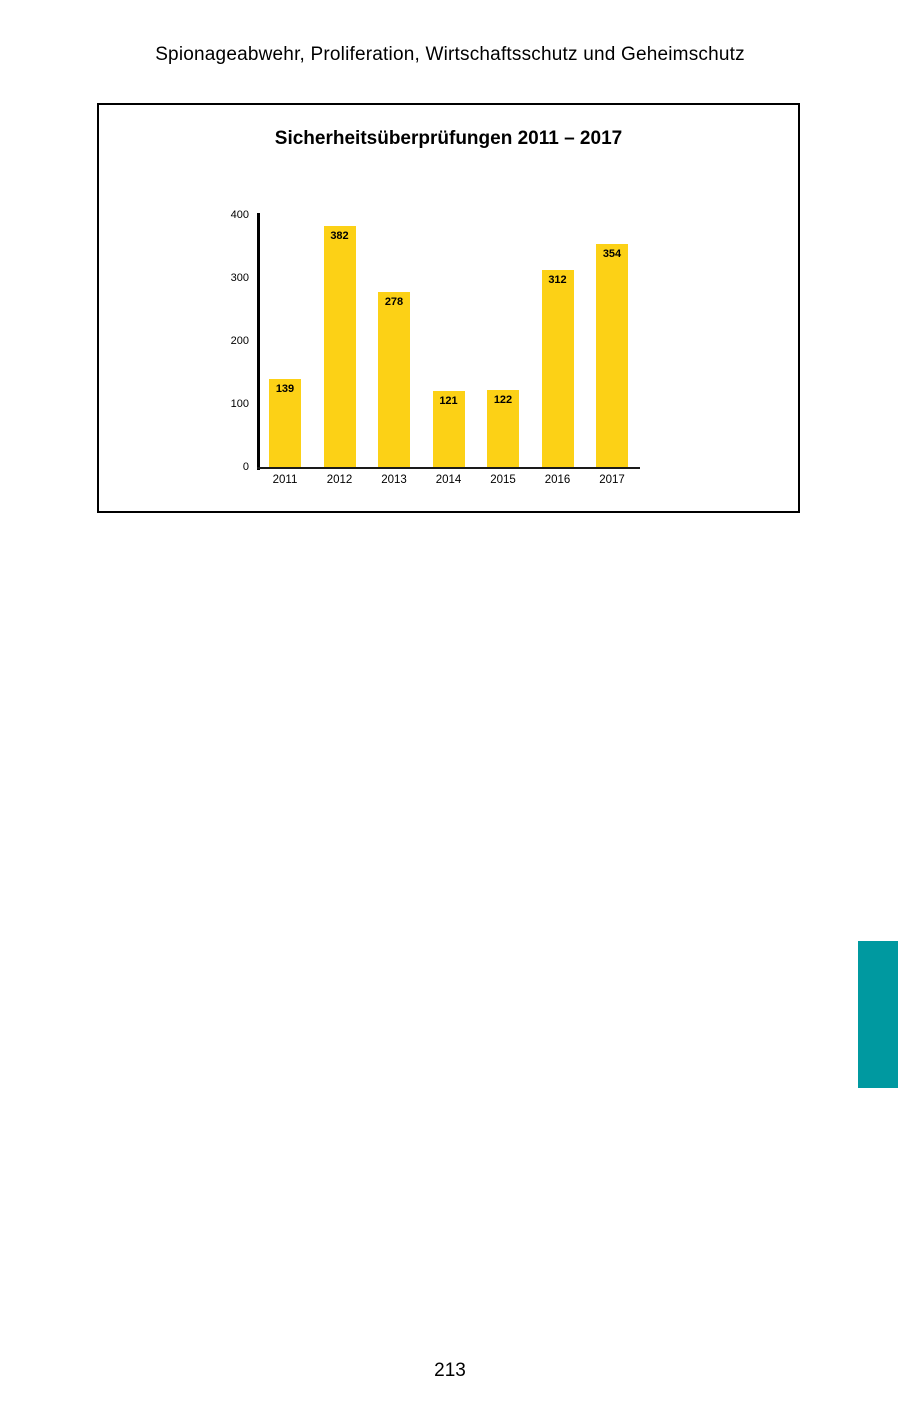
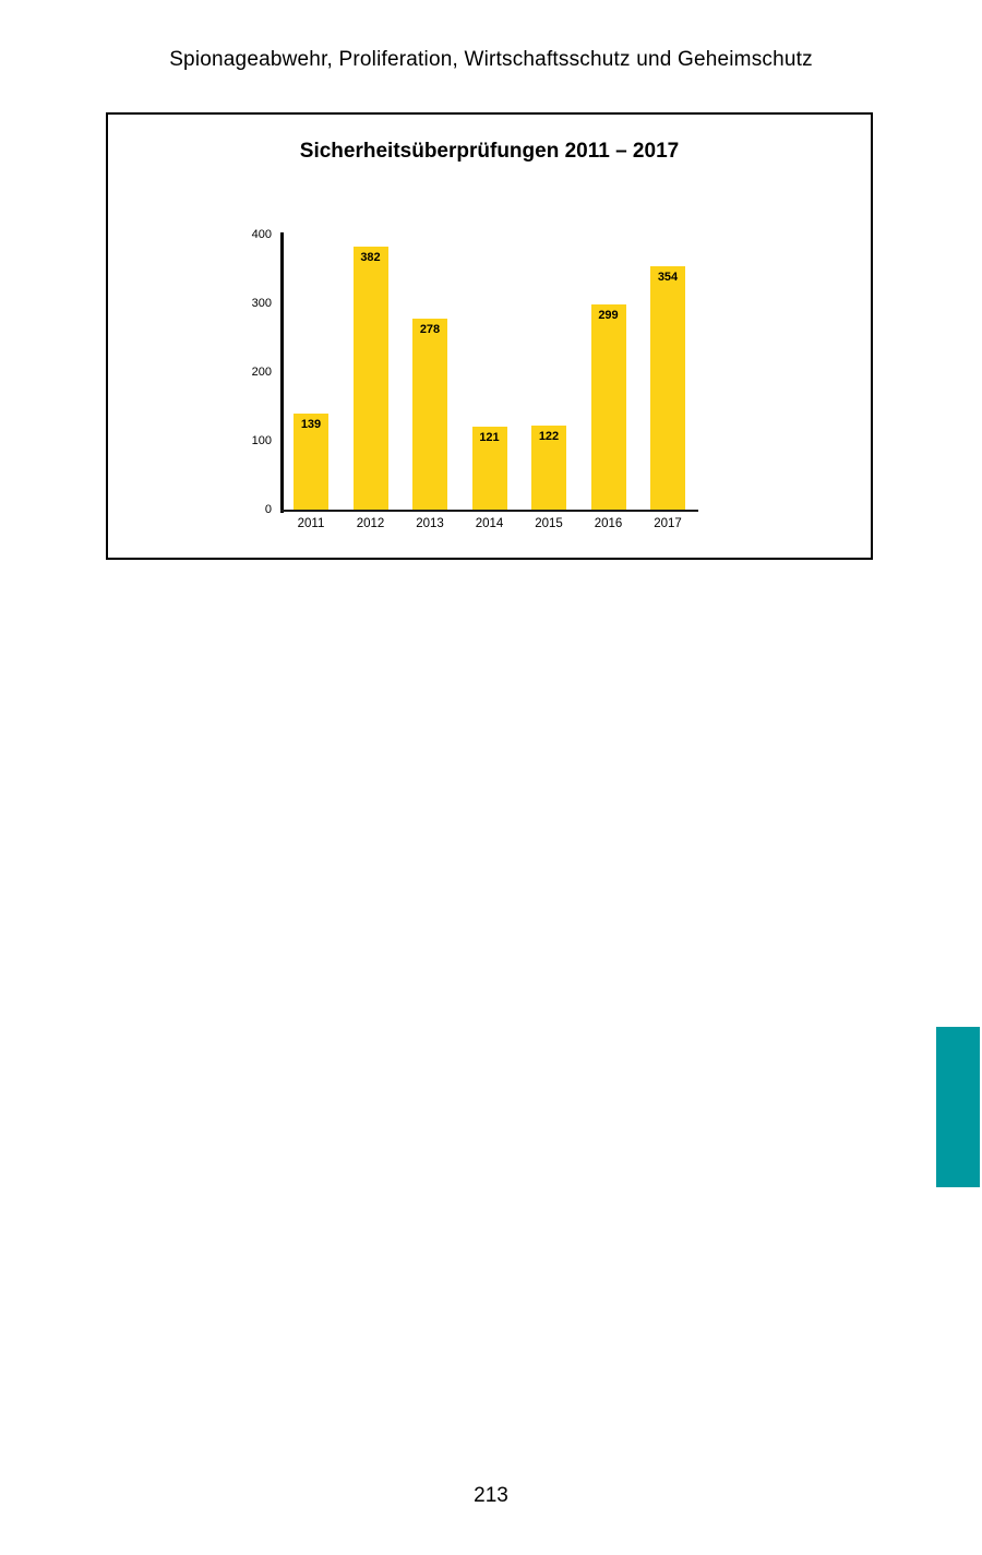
2016: 312 -> 299
